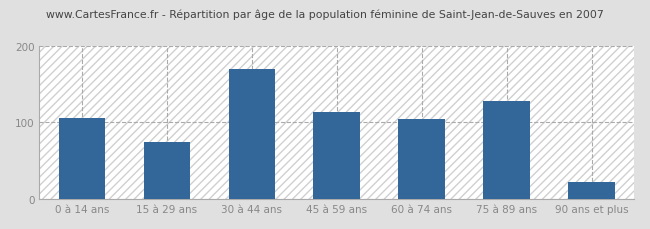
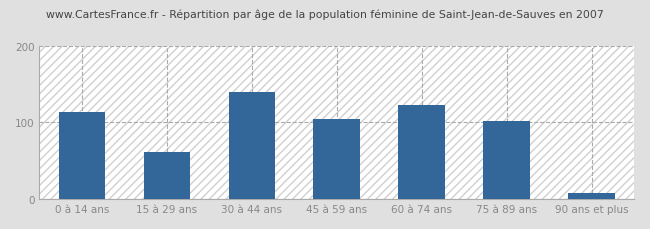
0 à 14 ans: 106 -> 113
15 à 29 ans: 74 -> 62
30 à 44 ans: 170 -> 140
45 à 59 ans: 114 -> 105
60 à 74 ans: 104 -> 122
75 à 89 ans: 128 -> 102
90 ans et plus: 22 -> 8
